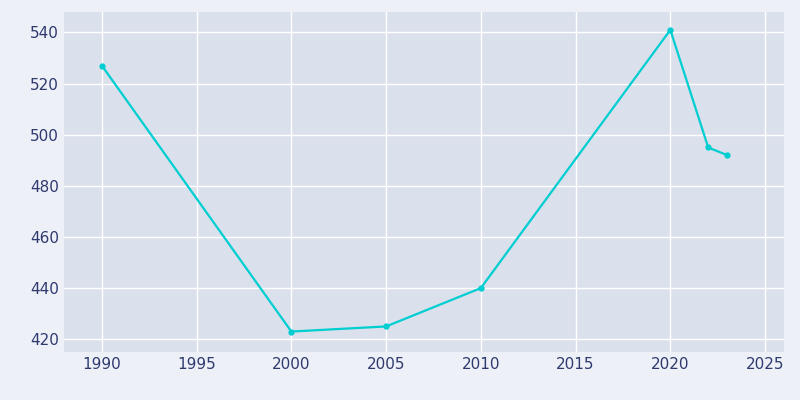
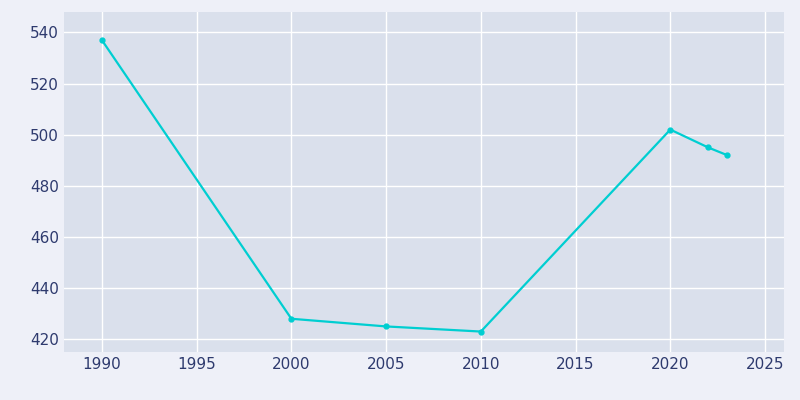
1990: 527 -> 537
2000: 423 -> 428
2010: 440 -> 423
2020: 541 -> 502
